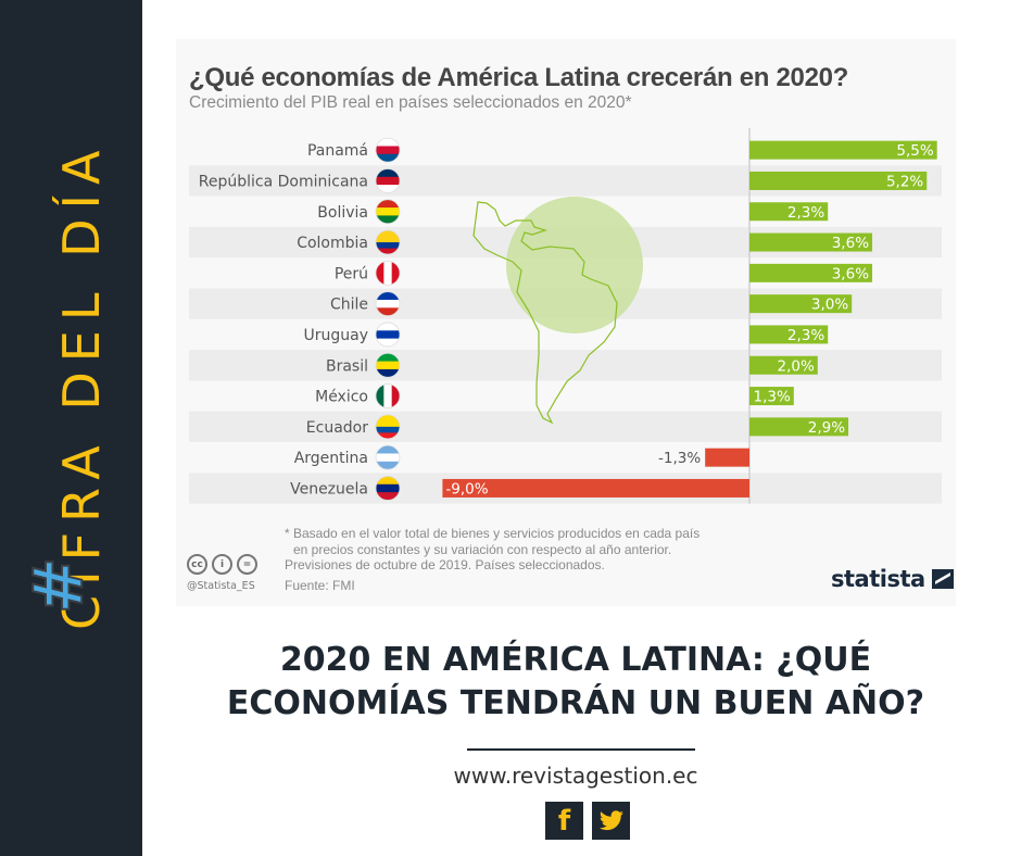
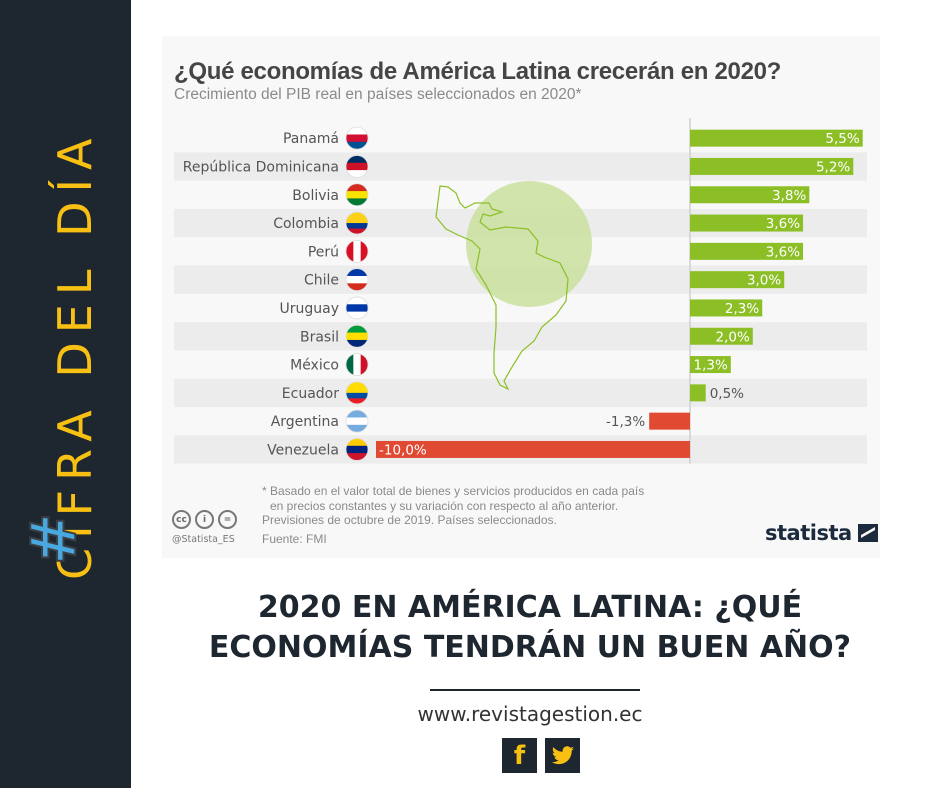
Bolivia: 2,3% -> 3,8%
Ecuador: 2,9% -> 0,5%
Venezuela: -9,0% -> -10,0%
